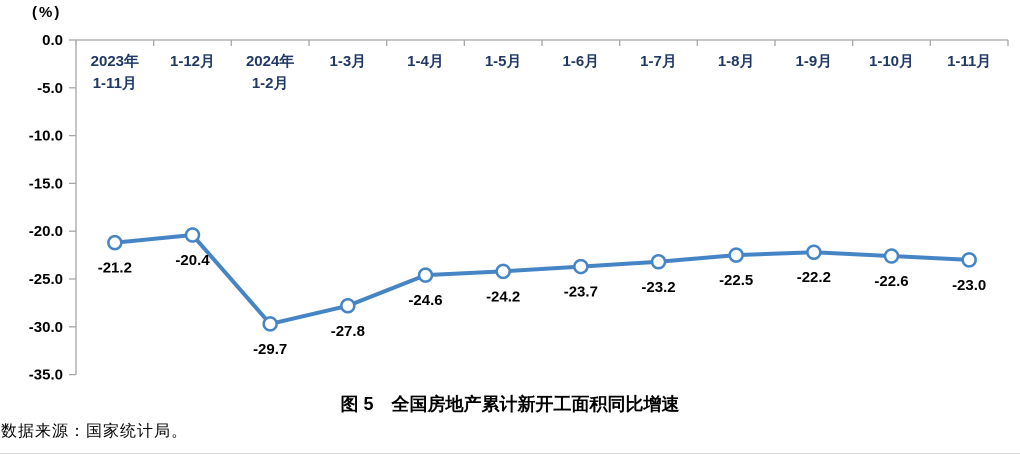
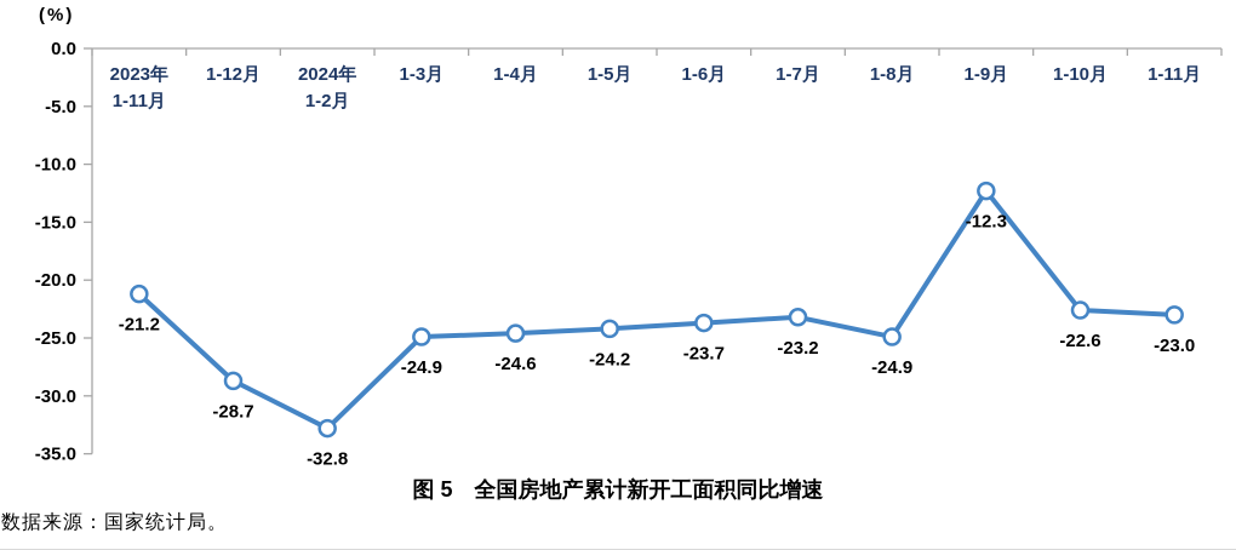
1-12月: -20.4 -> -28.7
2024年 1-2月: -29.7 -> -32.8
1-3月: -27.8 -> -24.9
1-8月: -22.5 -> -24.9
1-9月: -22.2 -> -12.3
